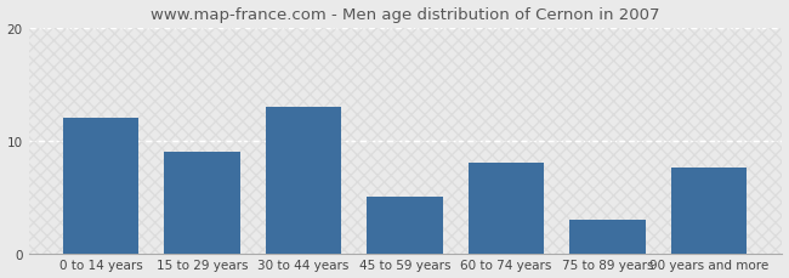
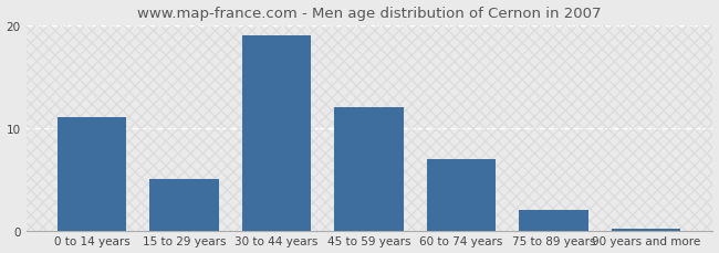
0 to 14 years: 12.0 -> 11.0
15 to 29 years: 9.0 -> 5.0
30 to 44 years: 13.0 -> 19.0
45 to 59 years: 5.0 -> 12.0
60 to 74 years: 8.0 -> 7.0
75 to 89 years: 3.0 -> 2.0
90 years and more: 7.6 -> 0.2
